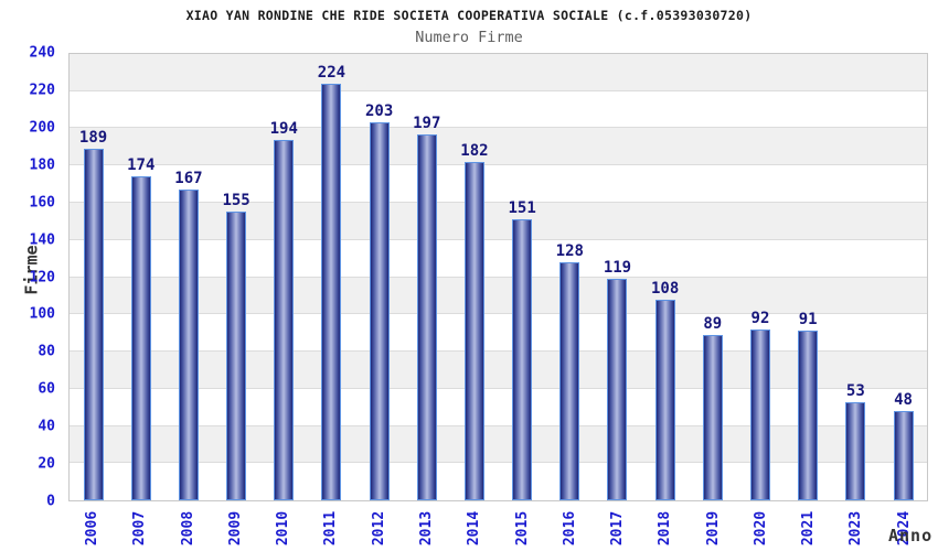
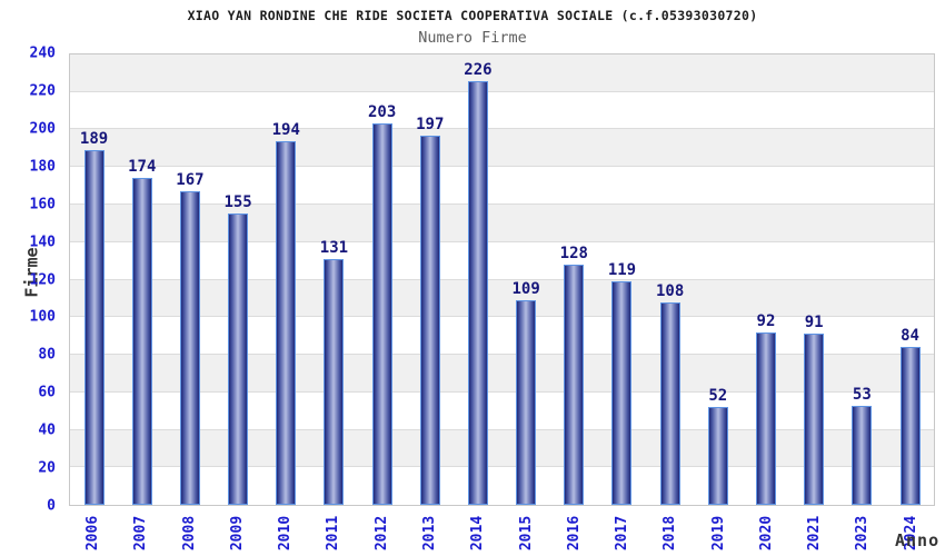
2011: 224 -> 131
2014: 182 -> 226
2015: 151 -> 109
2019: 89 -> 52
2024: 48 -> 84
